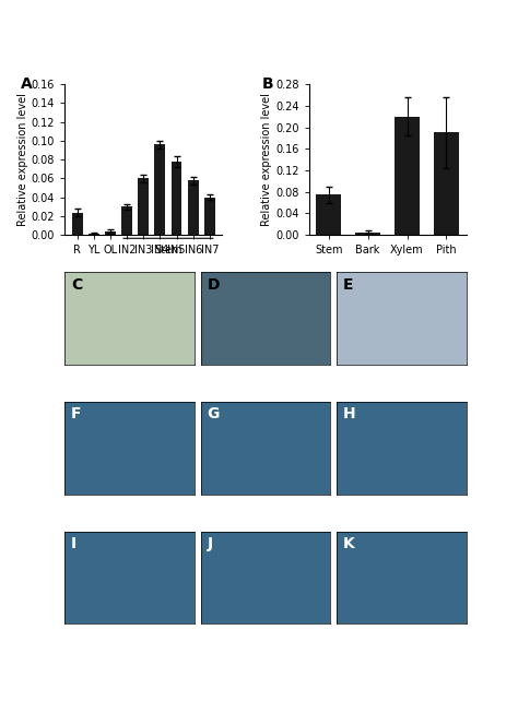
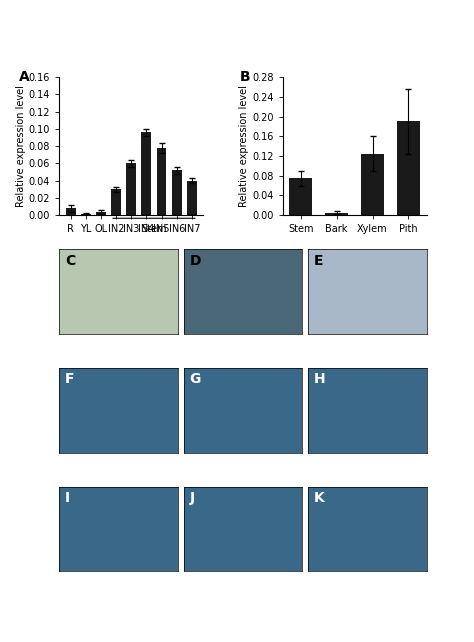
R: 0.024 -> 0.008
IN6: 0.058 -> 0.052
Xylem: 0.220 -> 0.125
